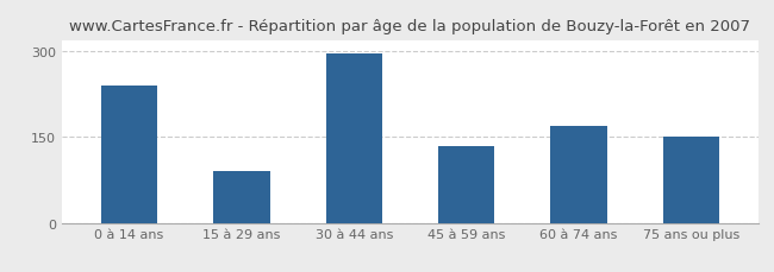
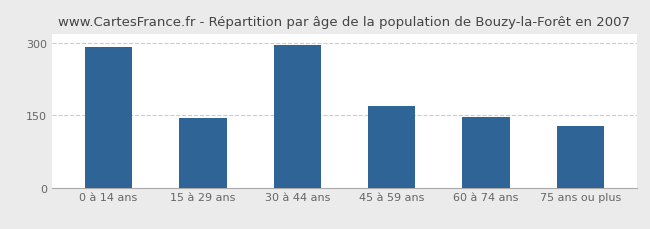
0 à 14 ans: 240 -> 292
15 à 29 ans: 90 -> 145
45 à 59 ans: 135 -> 170
60 à 74 ans: 170 -> 147
75 ans ou plus: 150 -> 128
